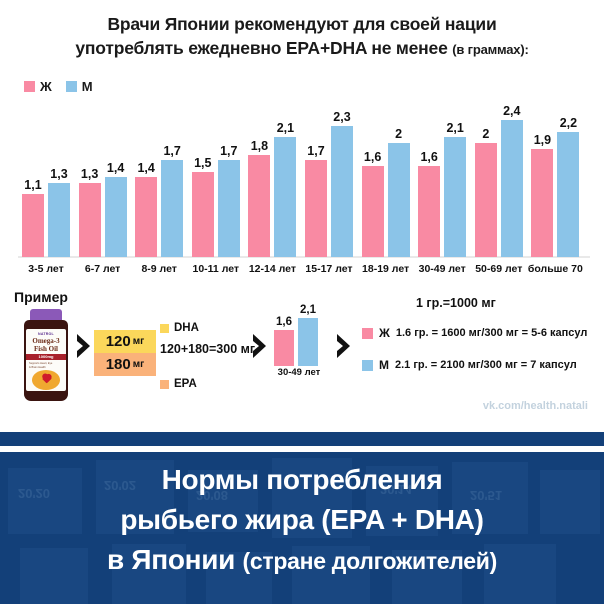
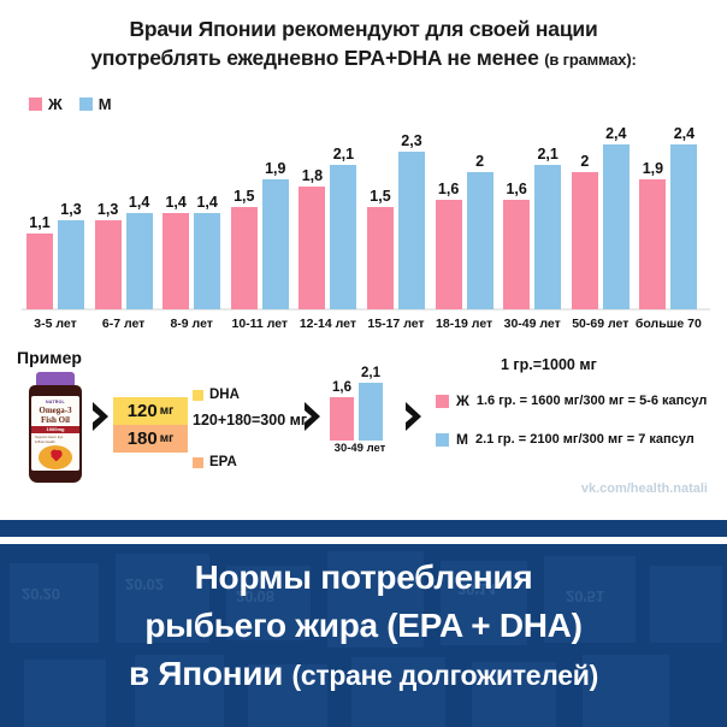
М/8-9 лет: 1,7 -> 1,4
М/10-11 лет: 1,7 -> 1,9
Ж/15-17 лет: 1,7 -> 1,5
М/больше 70: 2,2 -> 2,4
